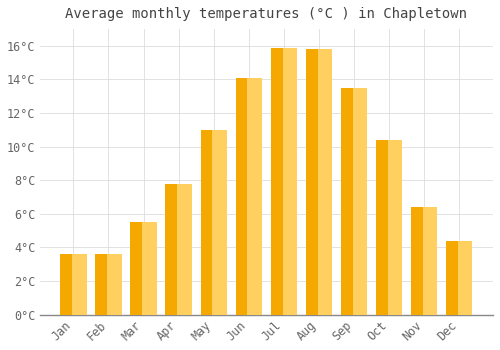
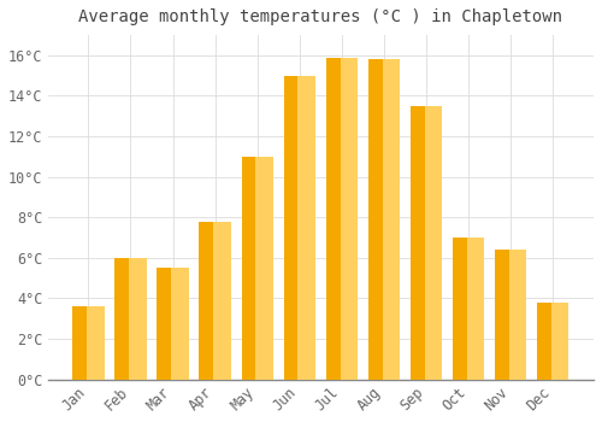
Feb: 3.6°C -> 6.0°C
Jun: 14.1°C -> 15.0°C
Oct: 10.4°C -> 7.0°C
Dec: 4.4°C -> 3.8°C
